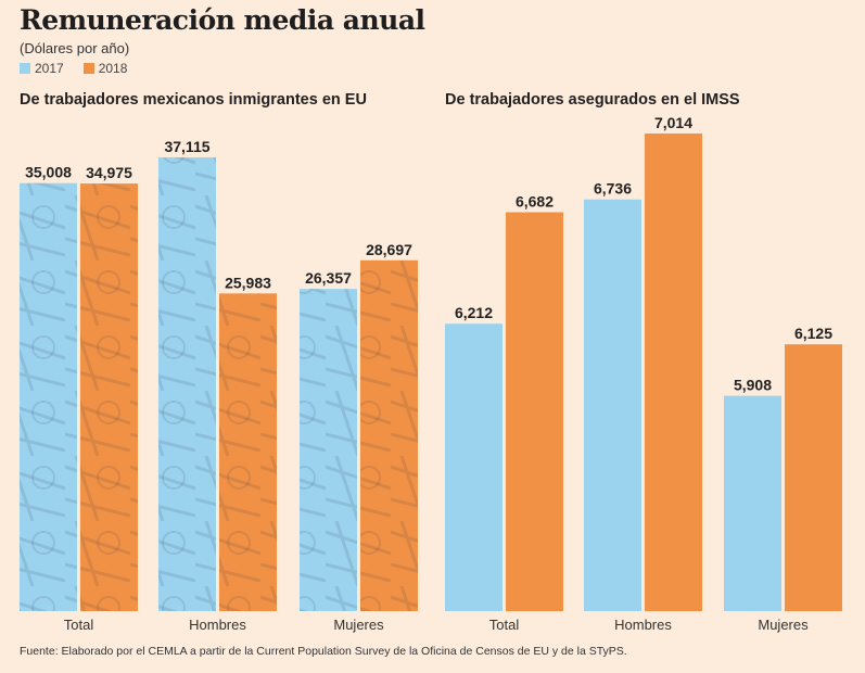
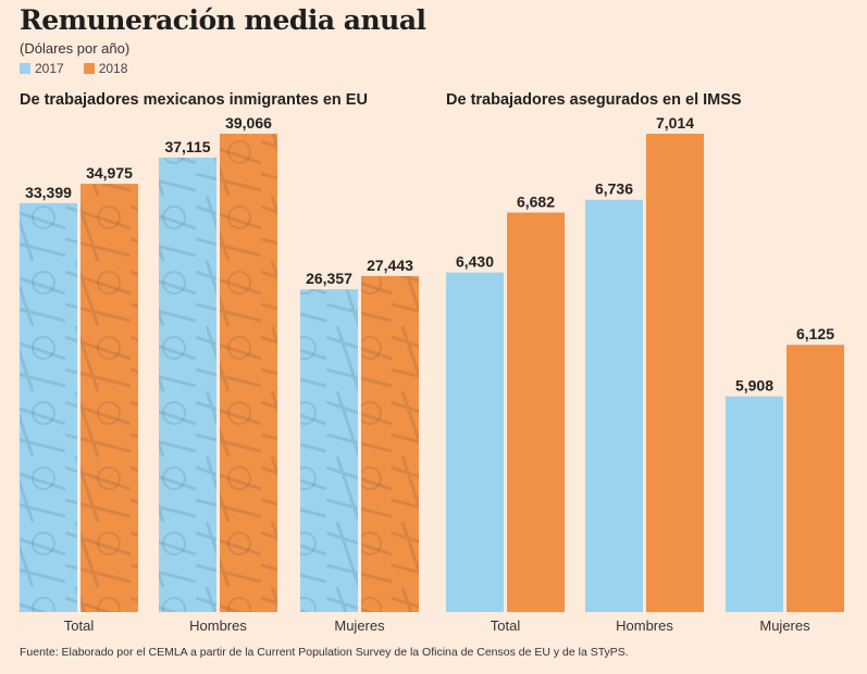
De trabajadores mexicanos inmigrantes en EU/2017/Total: 35,008 -> 33,399
De trabajadores mexicanos inmigrantes en EU/2018/Hombres: 25,983 -> 39,066
De trabajadores mexicanos inmigrantes en EU/2018/Mujeres: 28,697 -> 27,443
De trabajadores asegurados en el IMSS/2017/Total: 6,212 -> 6,430
